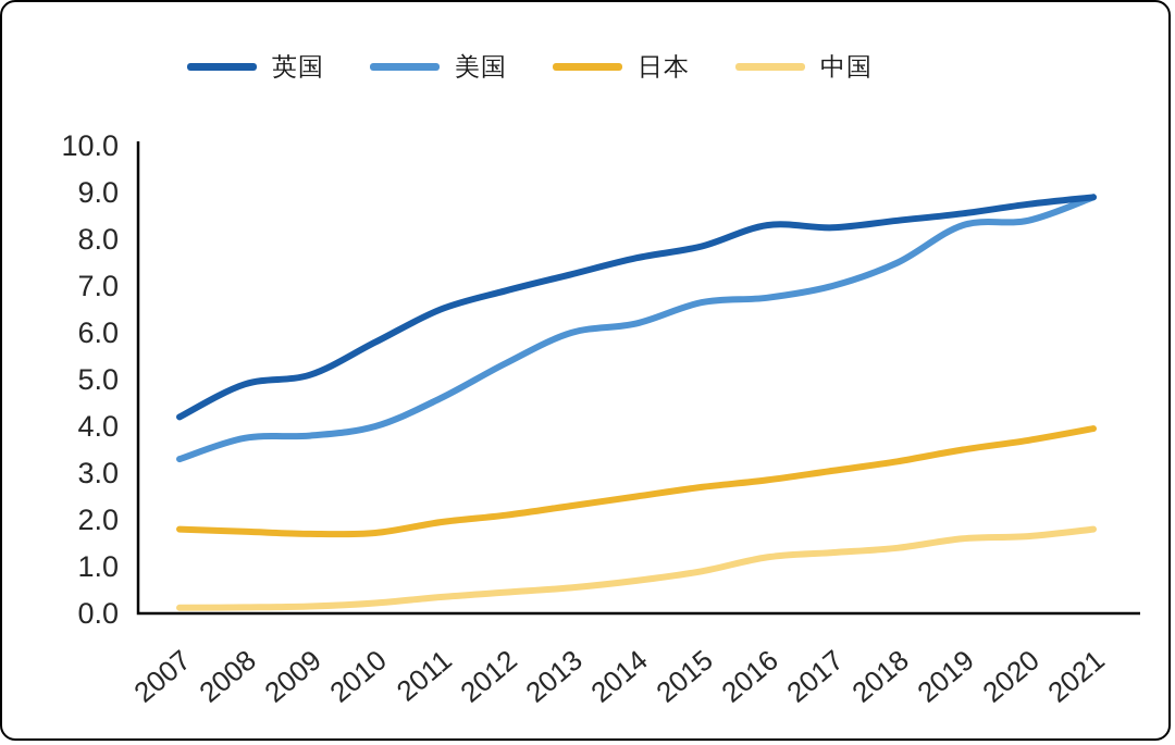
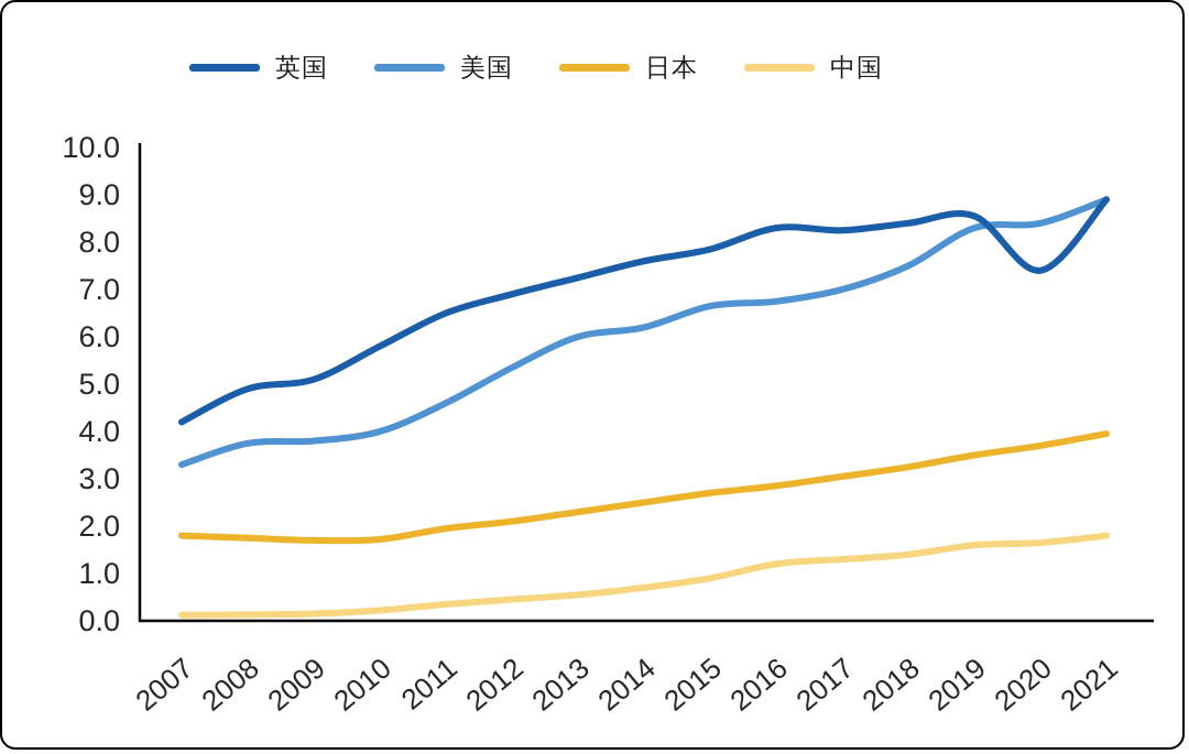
英国/2020: 8.8 -> 7.4
